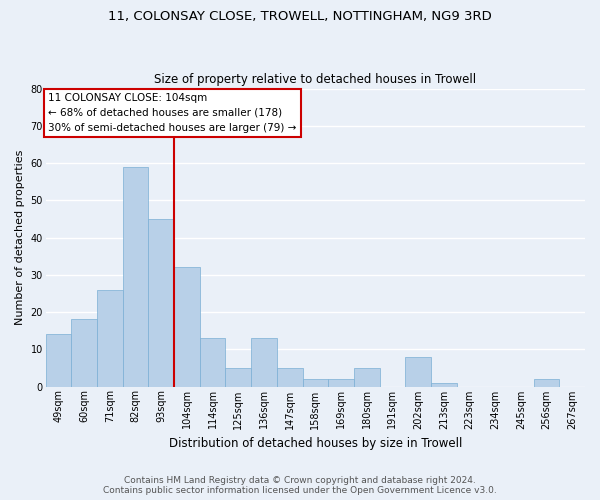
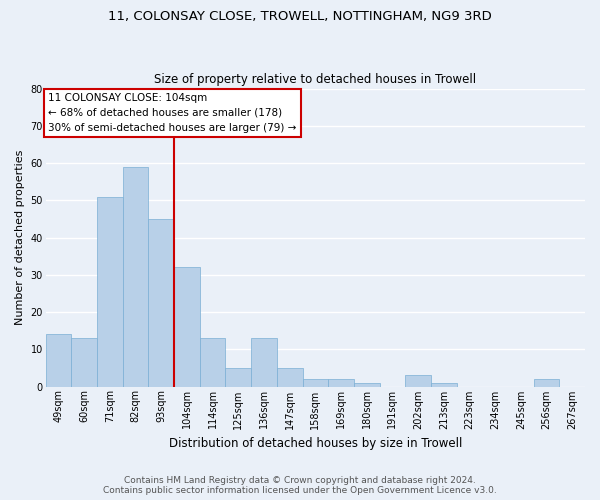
60sqm: 18 -> 13
71sqm: 26 -> 51
180sqm: 5 -> 1
202sqm: 8 -> 3
